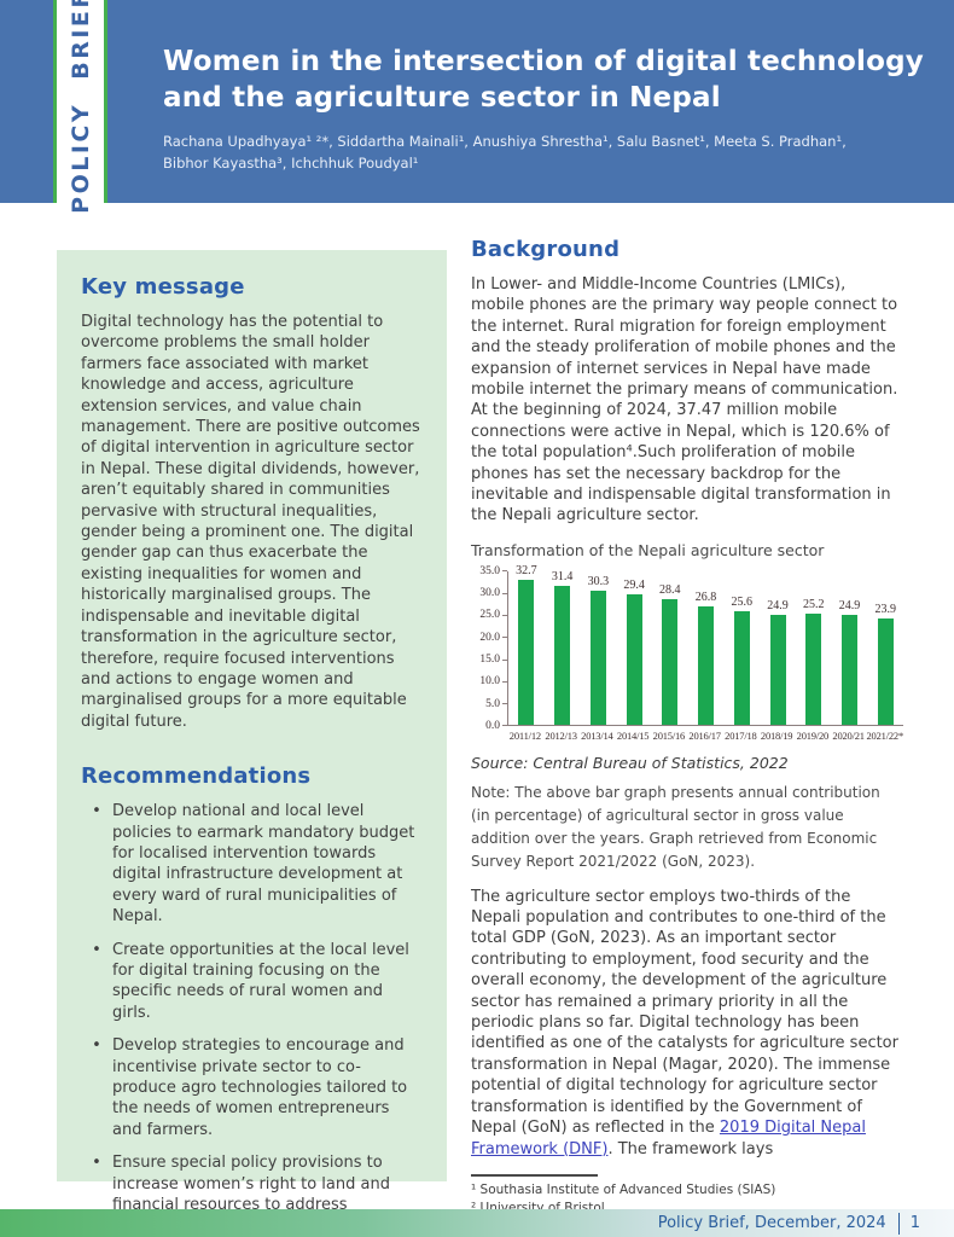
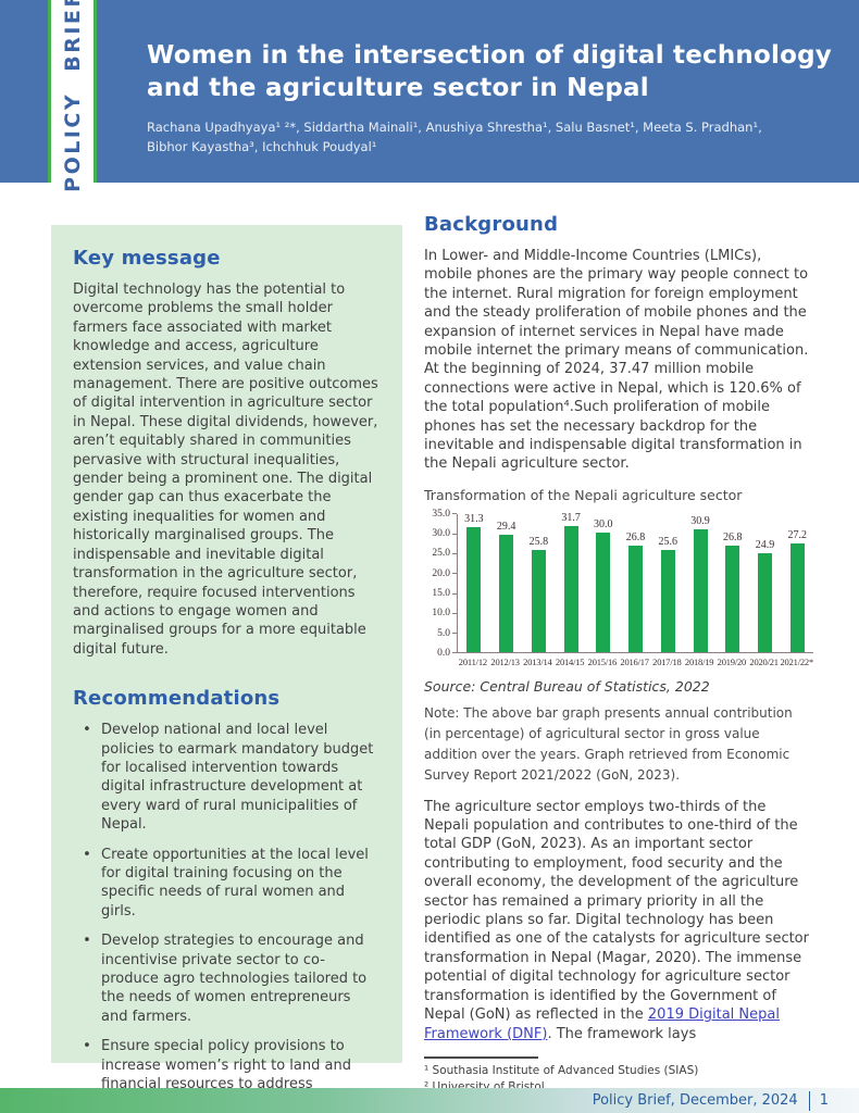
2011/12: 32.7 -> 31.3
2012/13: 31.4 -> 29.4
2013/14: 30.3 -> 25.8
2014/15: 29.4 -> 31.7
2015/16: 28.4 -> 30.0
2018/19: 24.9 -> 30.9
2019/20: 25.2 -> 26.8
2021/22*: 23.9 -> 27.2
